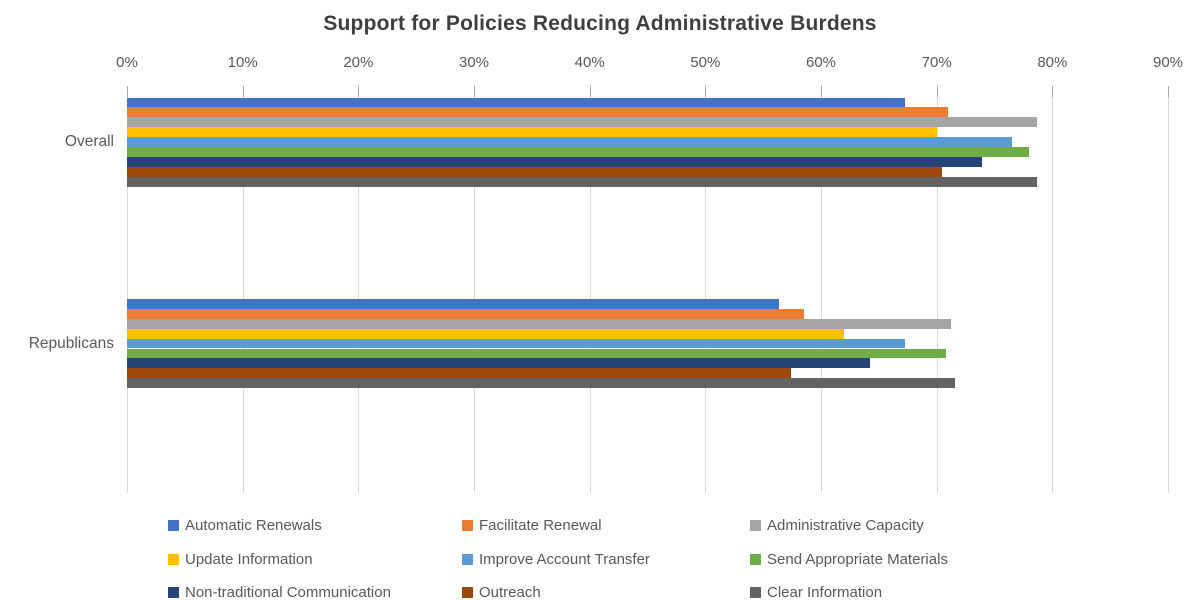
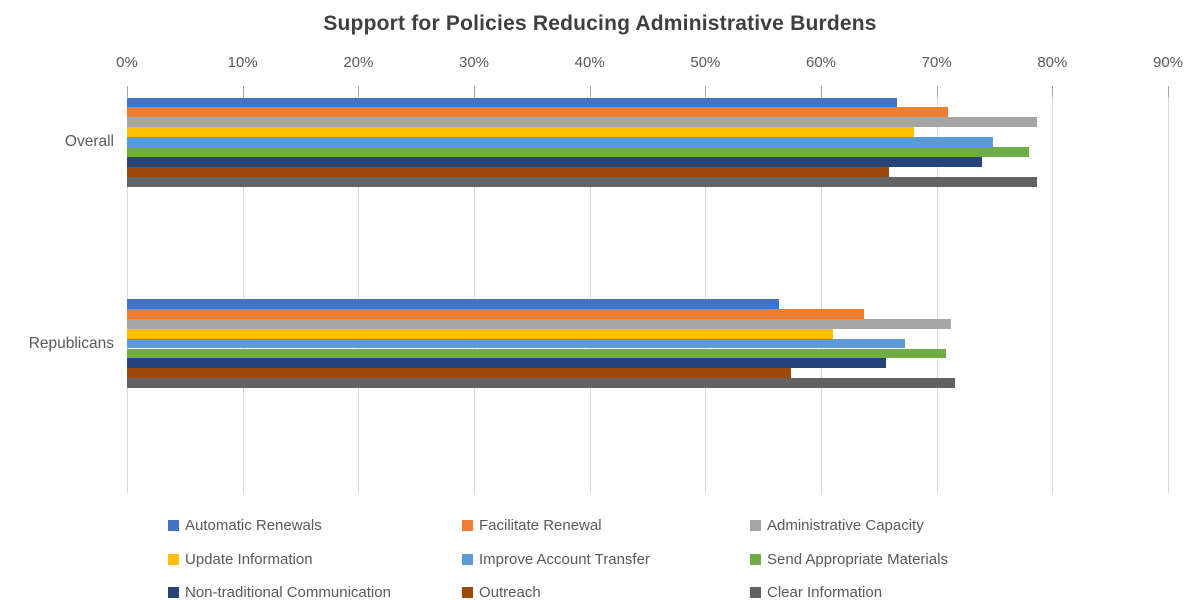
Automatic Renewals/Overall: 67.3% -> 66.6%
Update Information/Overall: 70% -> 68%
Improve Account Transfer/Overall: 76.5% -> 74.9%
Outreach/Overall: 70.5% -> 65.9%
Facilitate Renewal/Republicans: 58.5% -> 63.7%
Update Information/Republicans: 62% -> 61%
Non-traditional Communication/Republicans: 64.2% -> 65.6%
